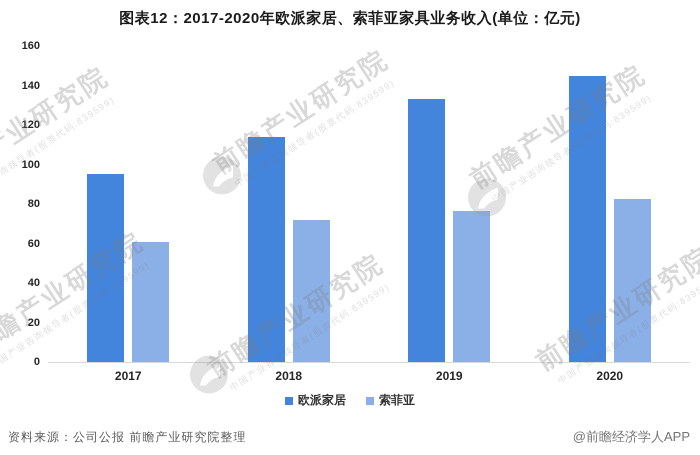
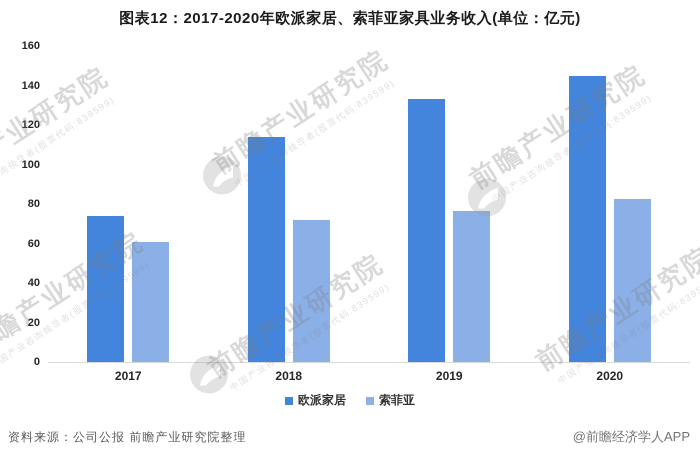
欧派家居/2017: 95 -> 74
